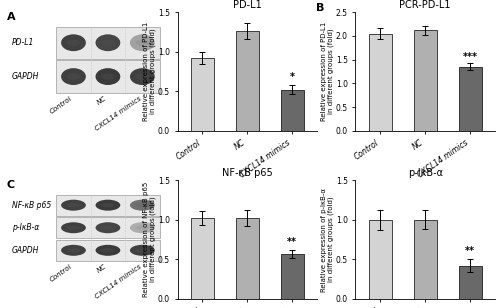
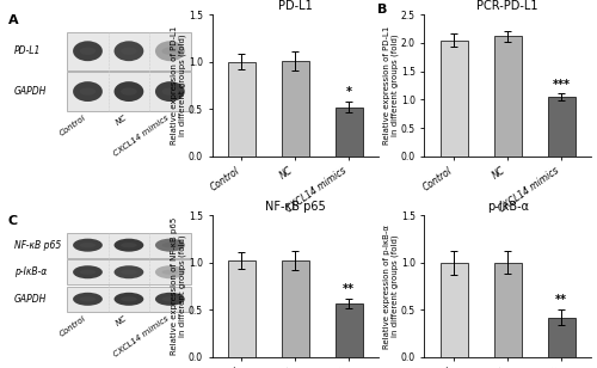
PD-L1/Control: 0.92 -> 1.00
PD-L1/NC: 1.26 -> 1.01
PCR-PD-L1/CXCL14 mimics: 1.35 -> 1.05
